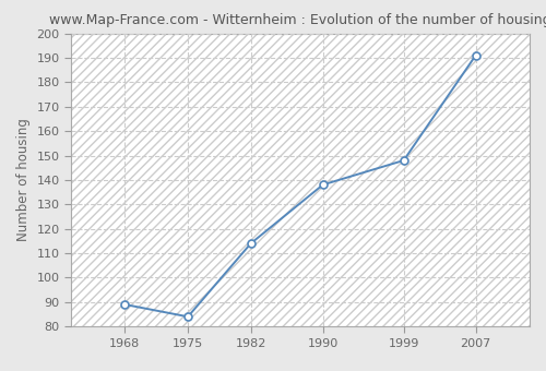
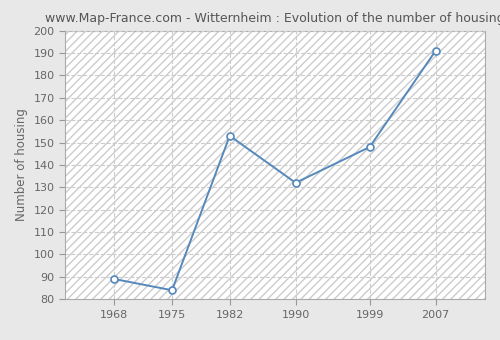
1982: 114 -> 153
1990: 138 -> 132
